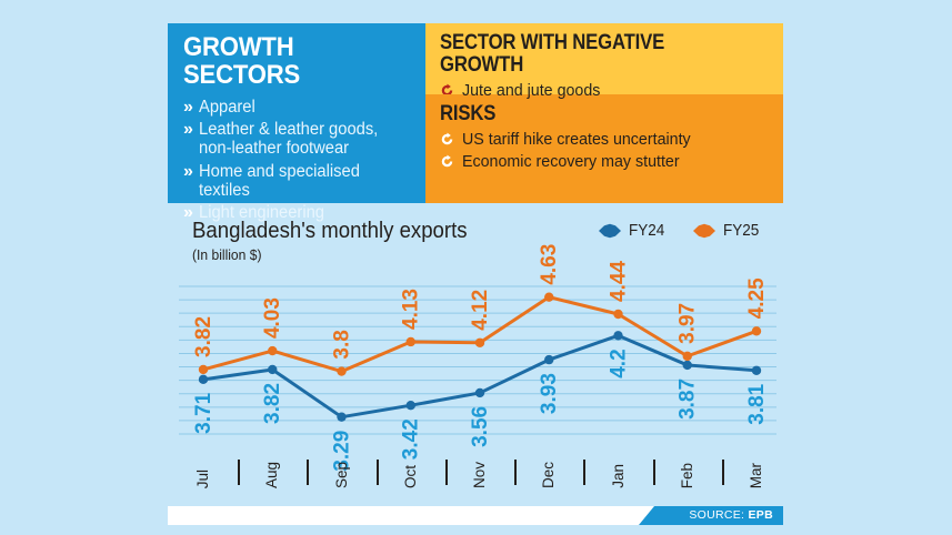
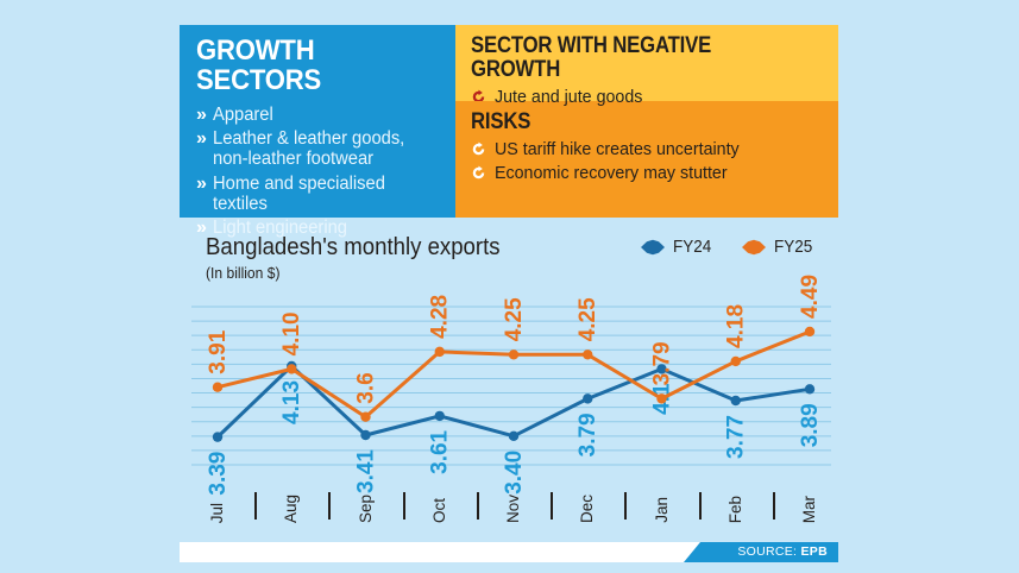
FY24/Jul: 3.71 -> 3.39
FY25/Jul: 3.82 -> 3.91
FY24/Aug: 3.82 -> 4.13
FY25/Aug: 4.03 -> 4.10
FY24/Sep: 3.29 -> 3.41
FY25/Sep: 3.8 -> 3.6
FY24/Oct: 3.42 -> 3.61
FY25/Oct: 4.13 -> 4.28
FY24/Nov: 3.56 -> 3.40
FY25/Nov: 4.12 -> 4.25
FY24/Dec: 3.93 -> 3.79
FY25/Dec: 4.63 -> 4.25
FY24/Jan: 4.2 -> 4.1
FY25/Jan: 4.44 -> 3.79
FY24/Feb: 3.87 -> 3.77
FY25/Feb: 3.97 -> 4.18
FY24/Mar: 3.81 -> 3.89
FY25/Mar: 4.25 -> 4.49
